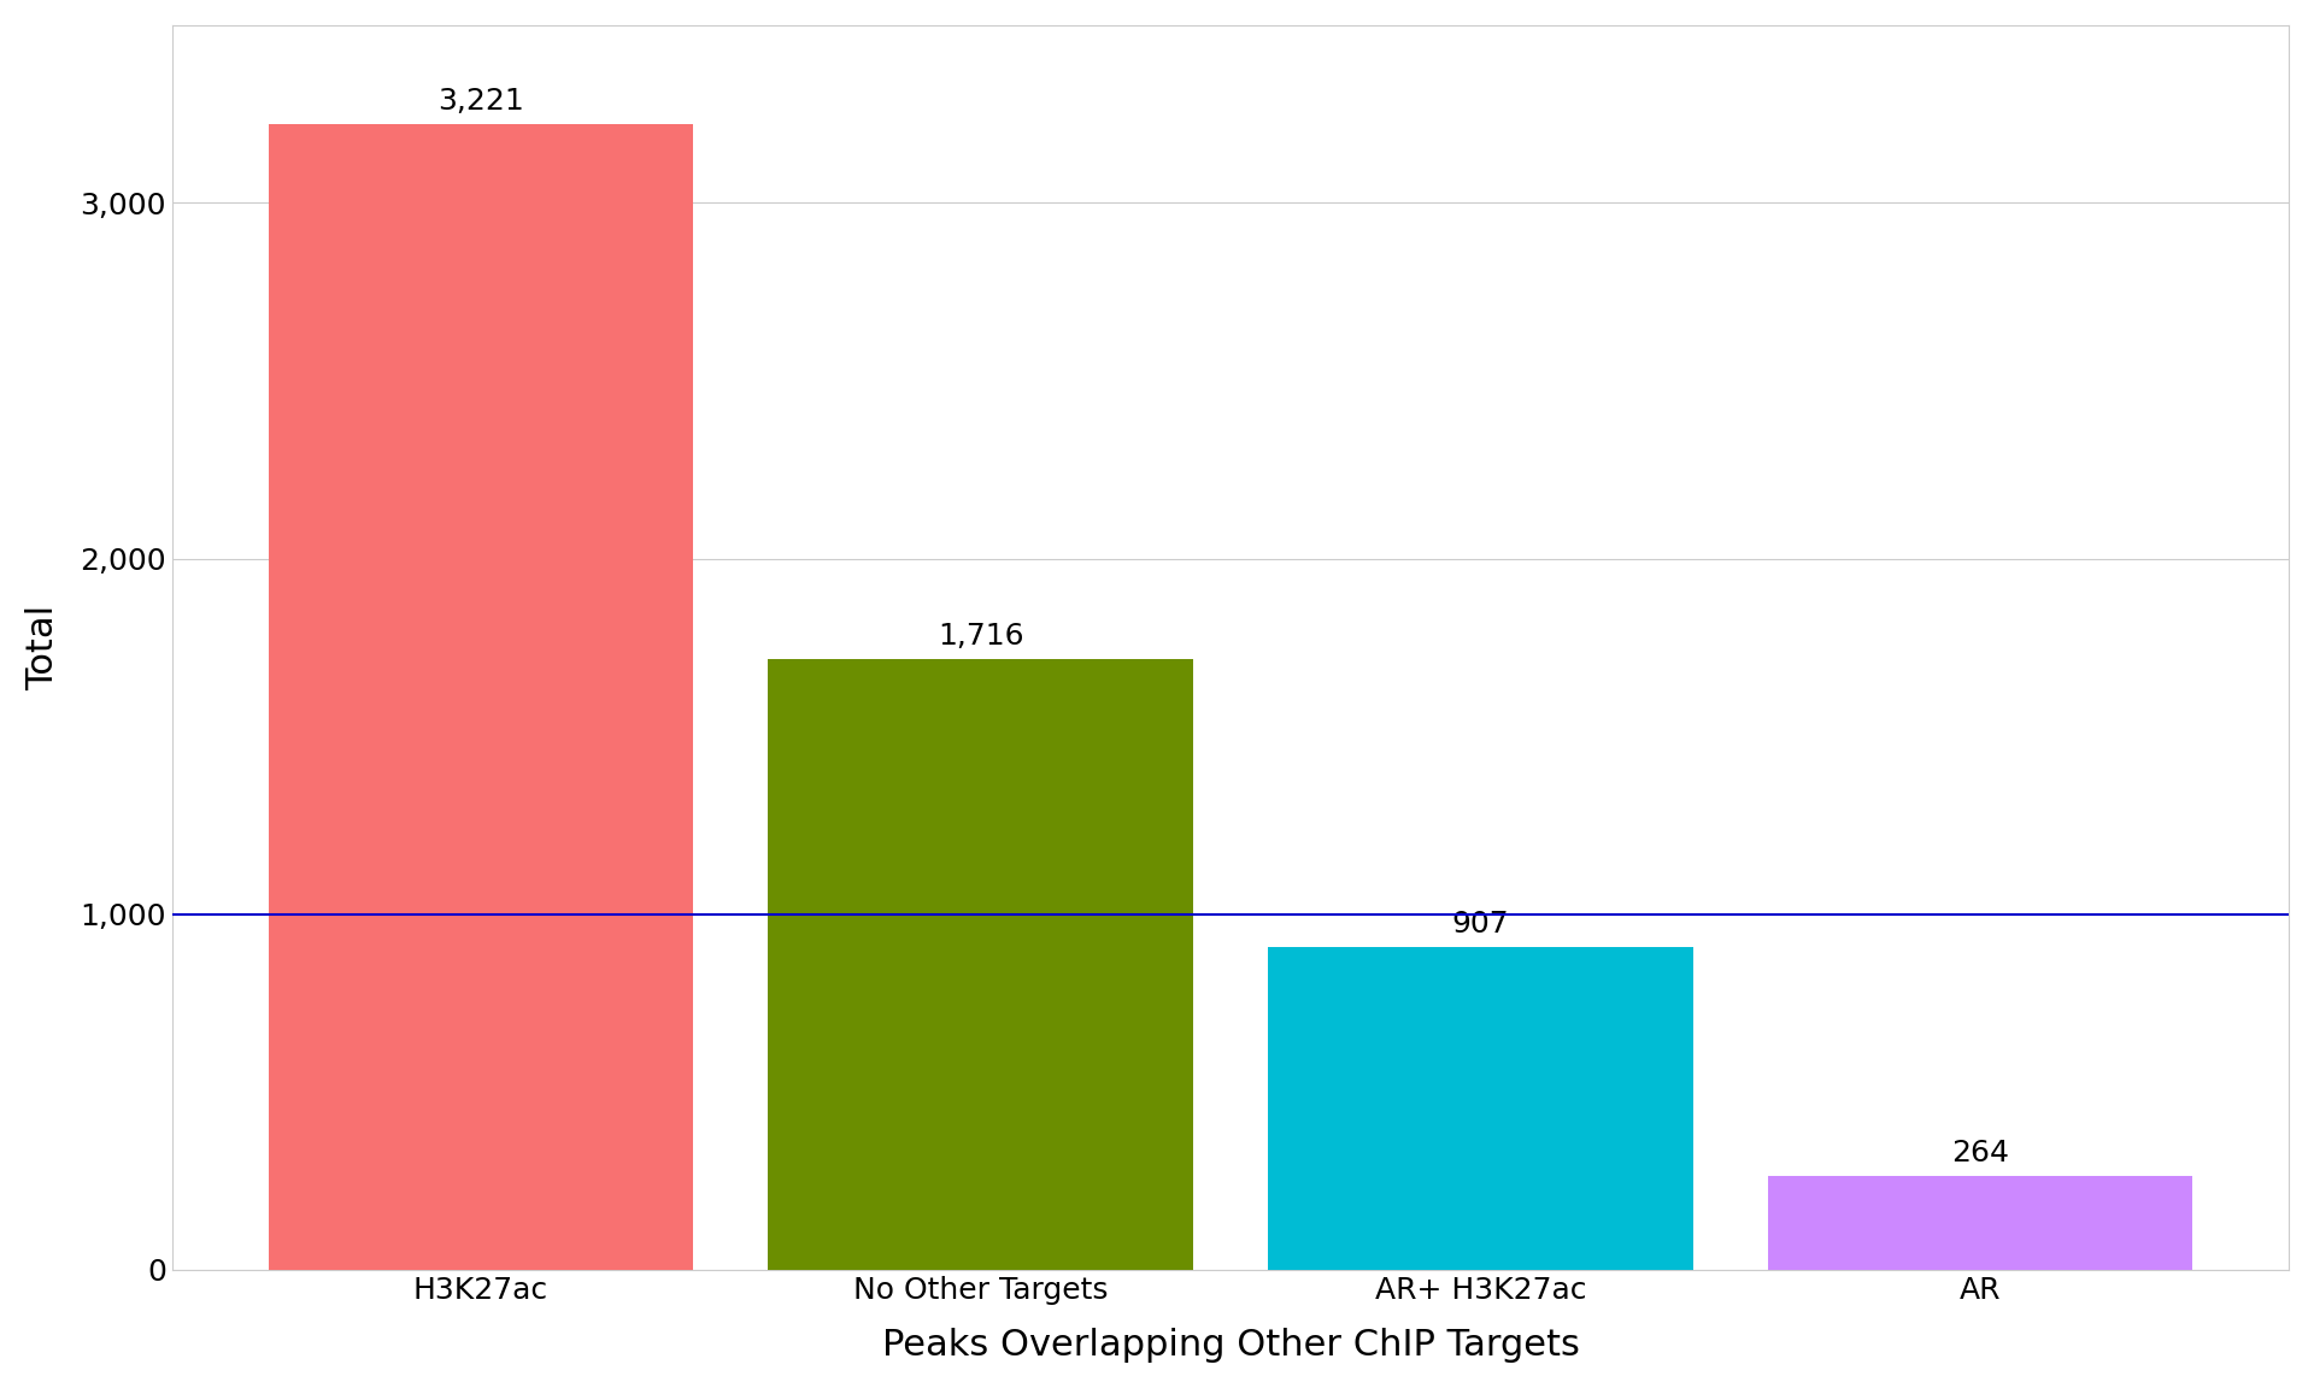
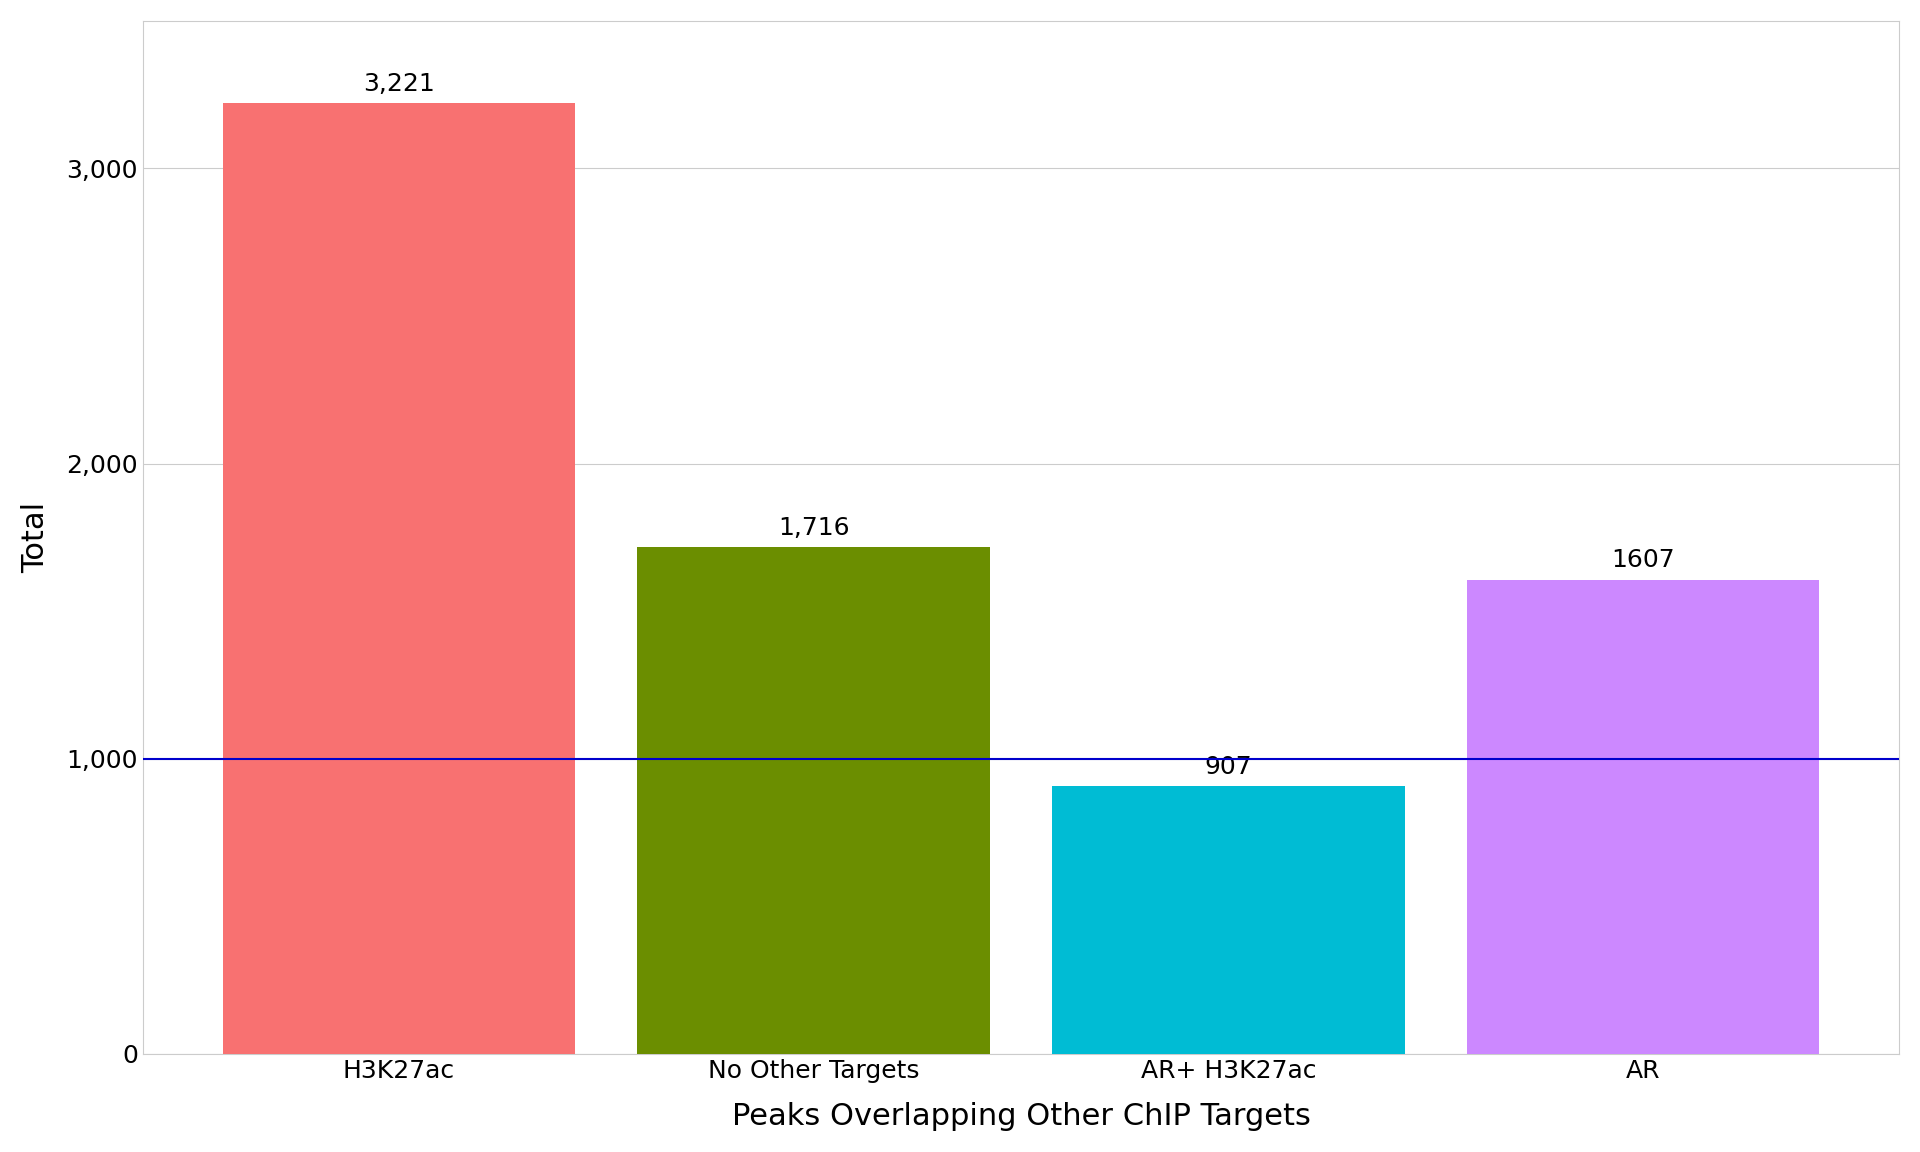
AR: 264 -> 1607
